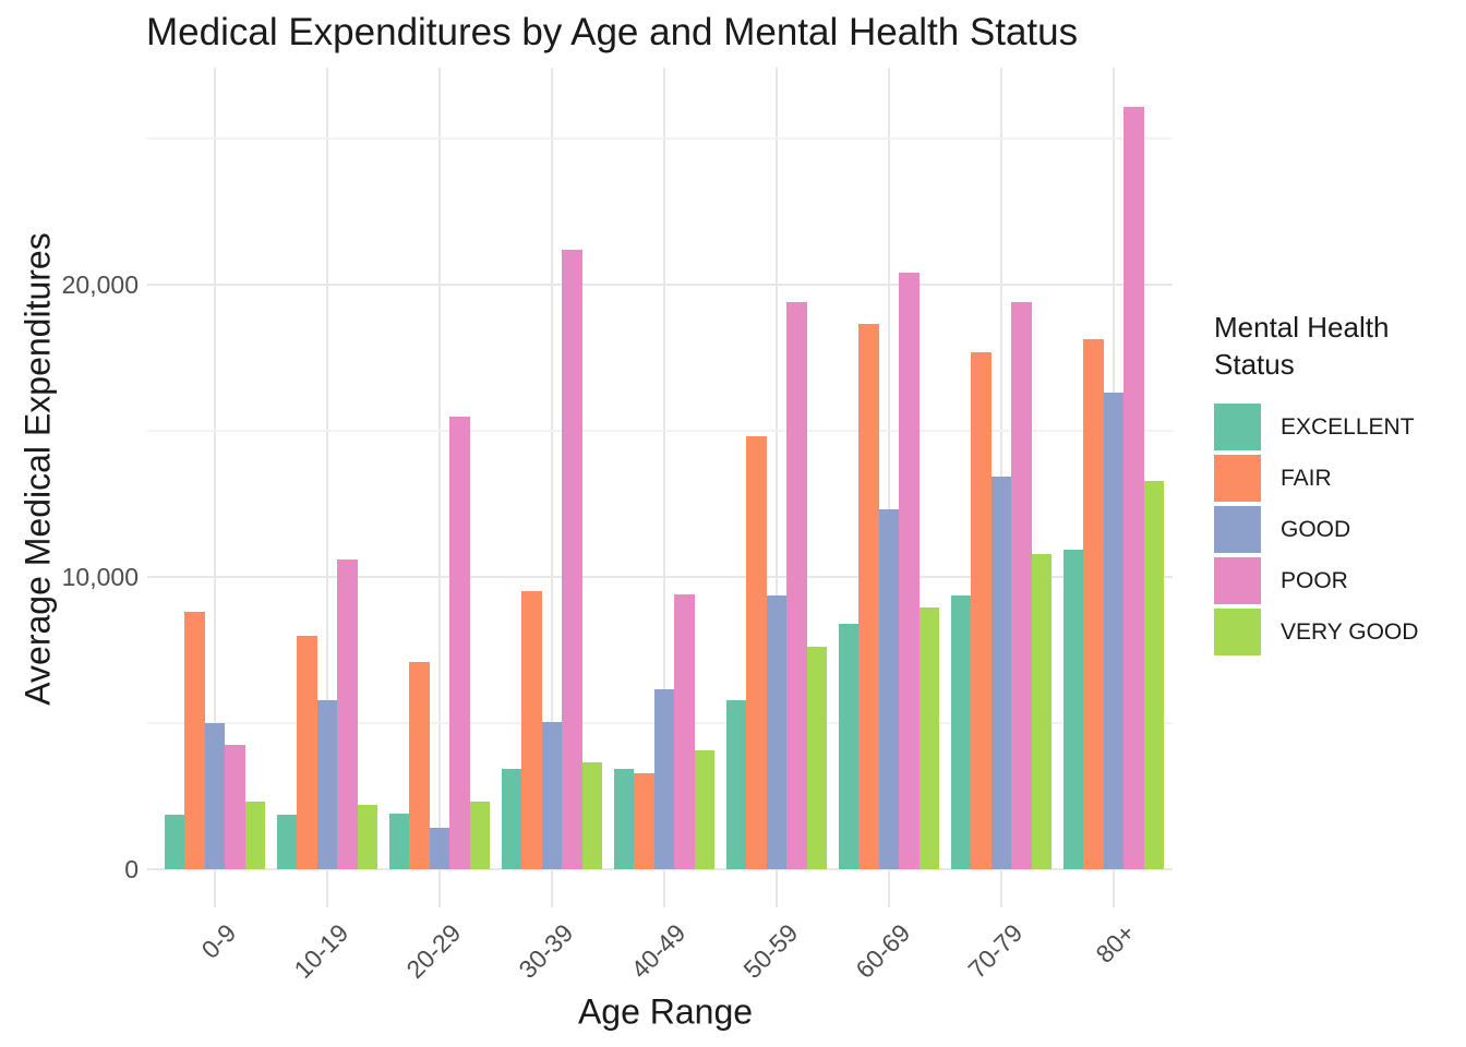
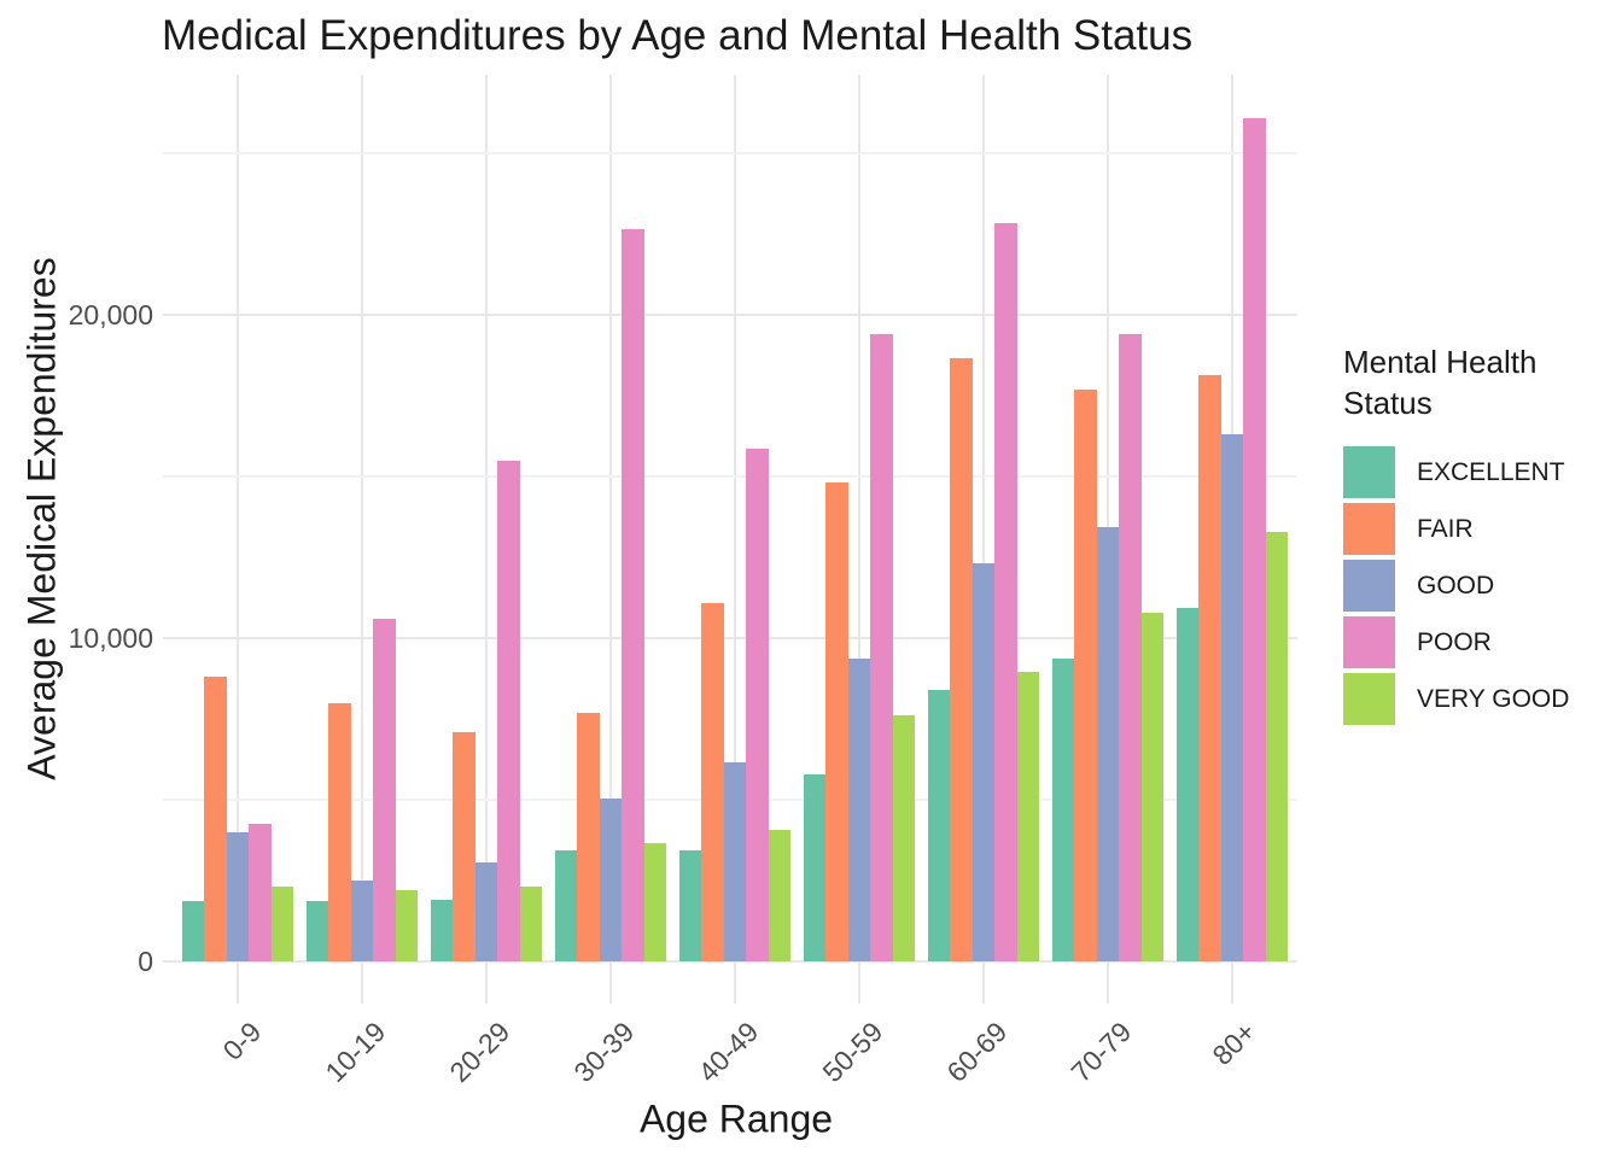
GOOD/0-9: 5000 -> 4000
GOOD/10-19: 5800 -> 2500
GOOD/20-29: 1400 -> 3000
FAIR/30-39: 9500 -> 7700
POOR/30-39: 21200 -> 22600
FAIR/40-49: 3300 -> 11100
POOR/40-49: 9400 -> 15800
POOR/60-69: 20400 -> 22800
